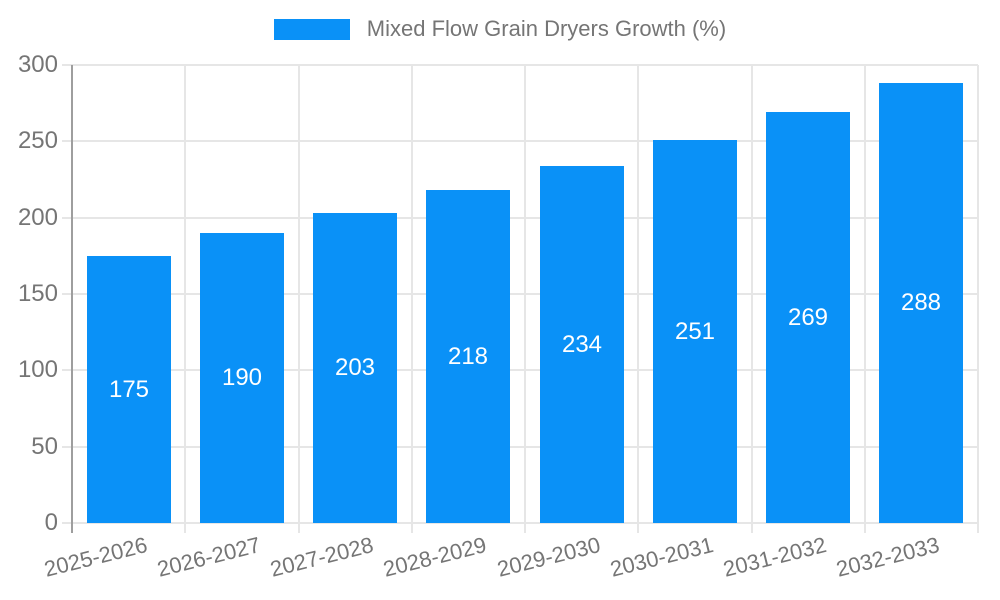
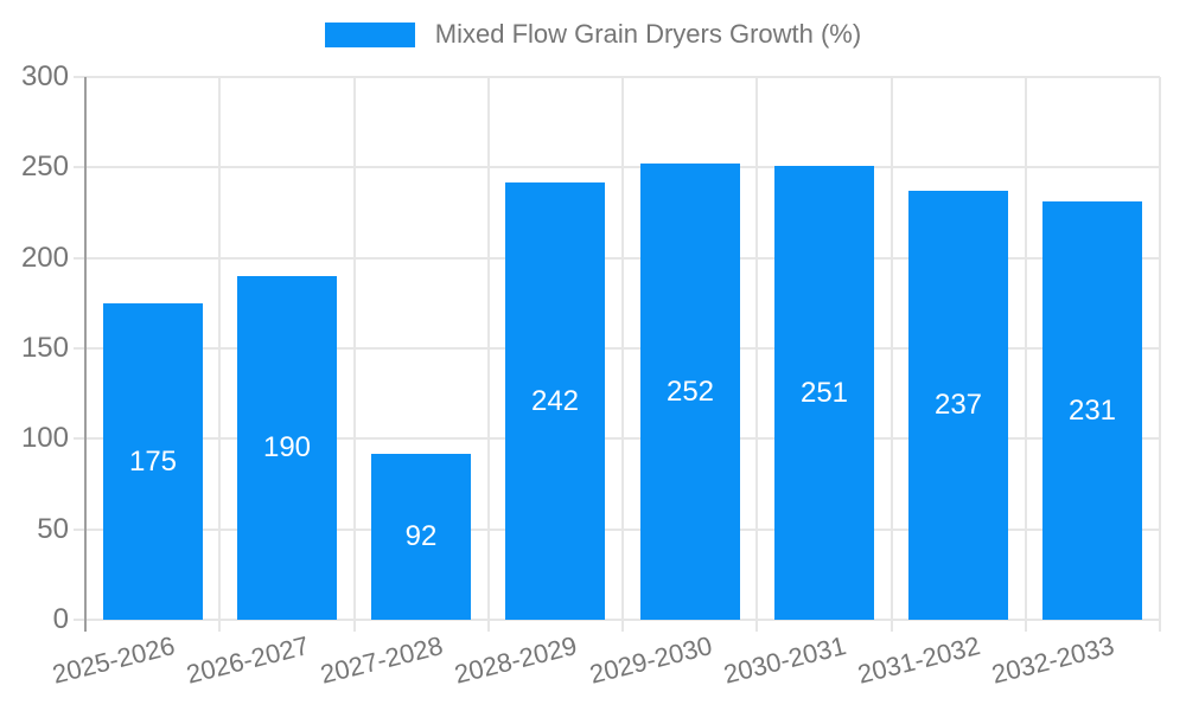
2027-2028: 203 -> 92
2028-2029: 218 -> 242
2029-2030: 234 -> 252
2031-2032: 269 -> 237
2032-2033: 288 -> 231
